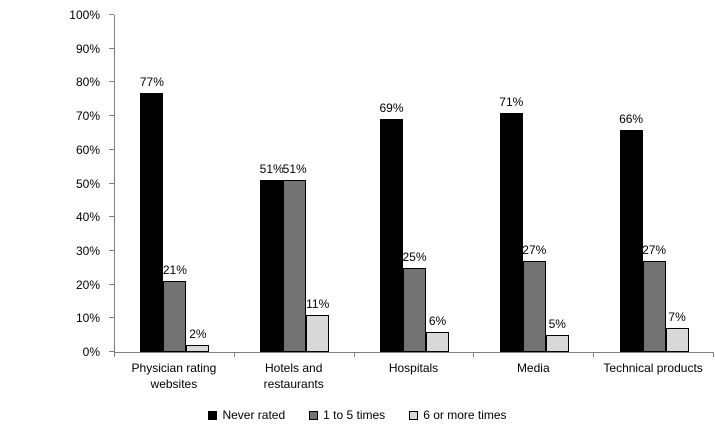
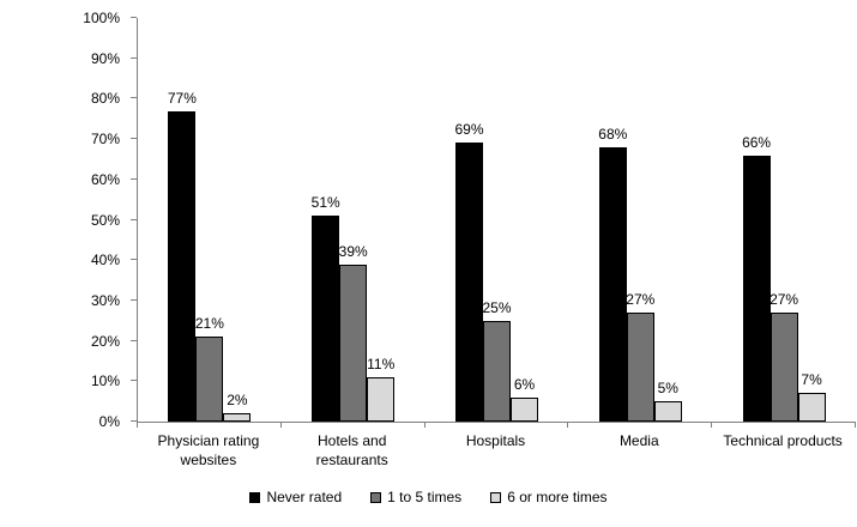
1 to 5 times/Hotels and restaurants: 51% -> 39%
Never rated/Media: 71% -> 68%
